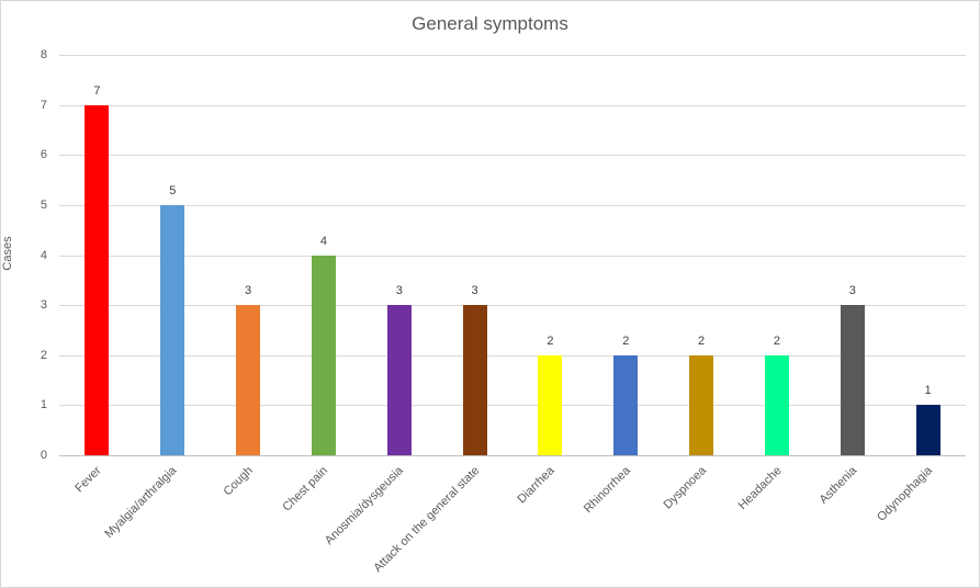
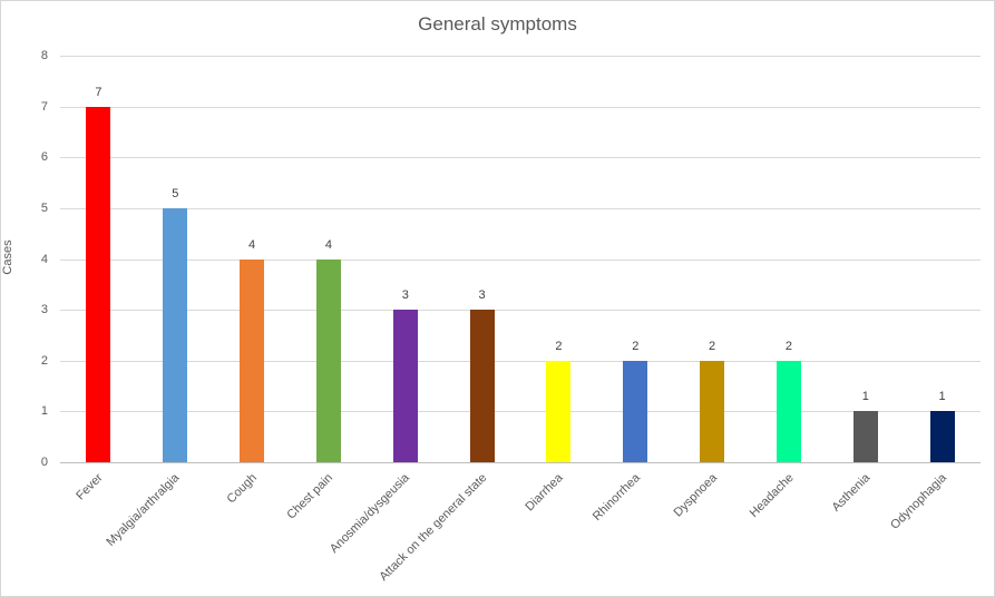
Cough: 3 -> 4
Asthenia: 3 -> 1
